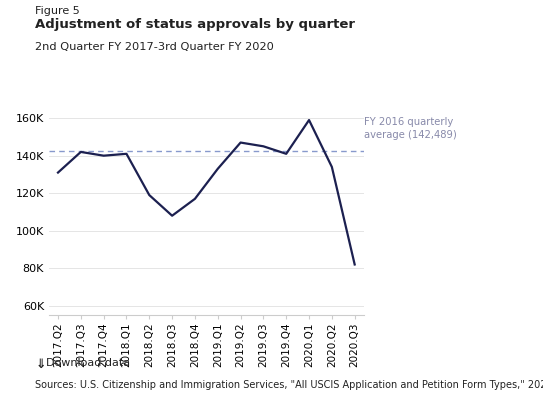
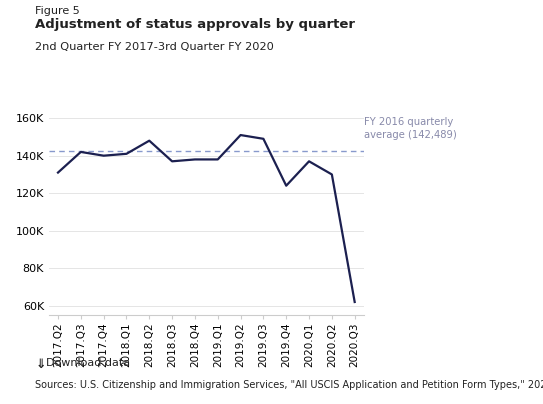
2018.Q2: 119K -> 148K
2018.Q3: 108K -> 137K
2018.Q4: 117K -> 138K
2019.Q1: 133K -> 138K
2019.Q2: 147K -> 151K
2019.Q3: 145K -> 149K
2019.Q4: 141K -> 124K
2020.Q1: 159K -> 137K
2020.Q2: 134K -> 130K
2020.Q3: 82K -> 62K
